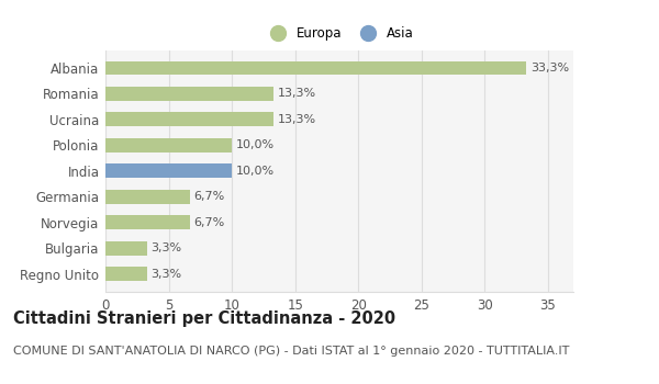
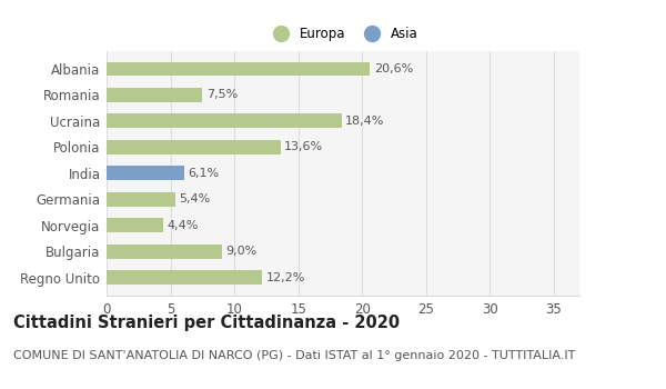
Albania: 33,3% -> 20,6%
Romania: 13,3% -> 7,5%
Ucraina: 13,3% -> 18,4%
Polonia: 10,0% -> 13,6%
India: 10,0% -> 6,1%
Germania: 6,7% -> 5,4%
Norvegia: 6,7% -> 4,4%
Bulgaria: 3,3% -> 9,0%
Regno Unito: 3,3% -> 12,2%
